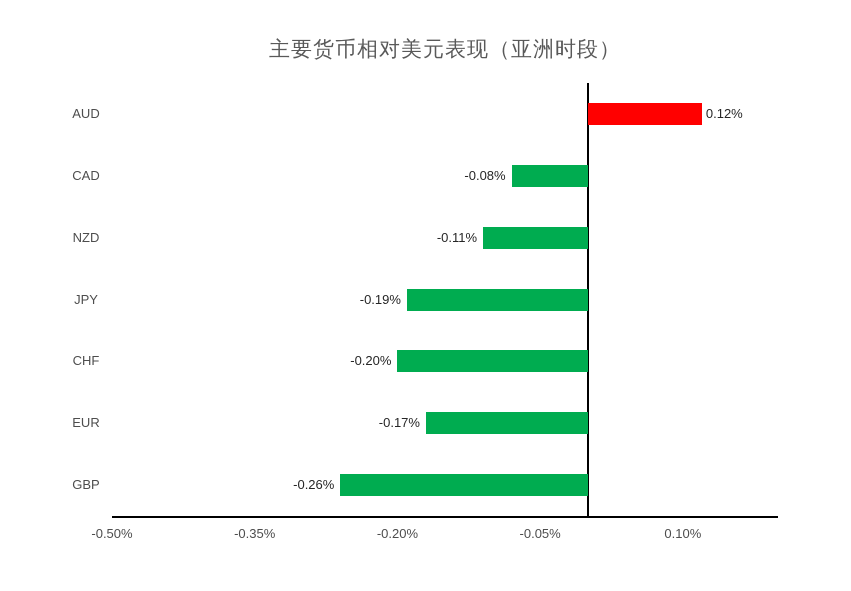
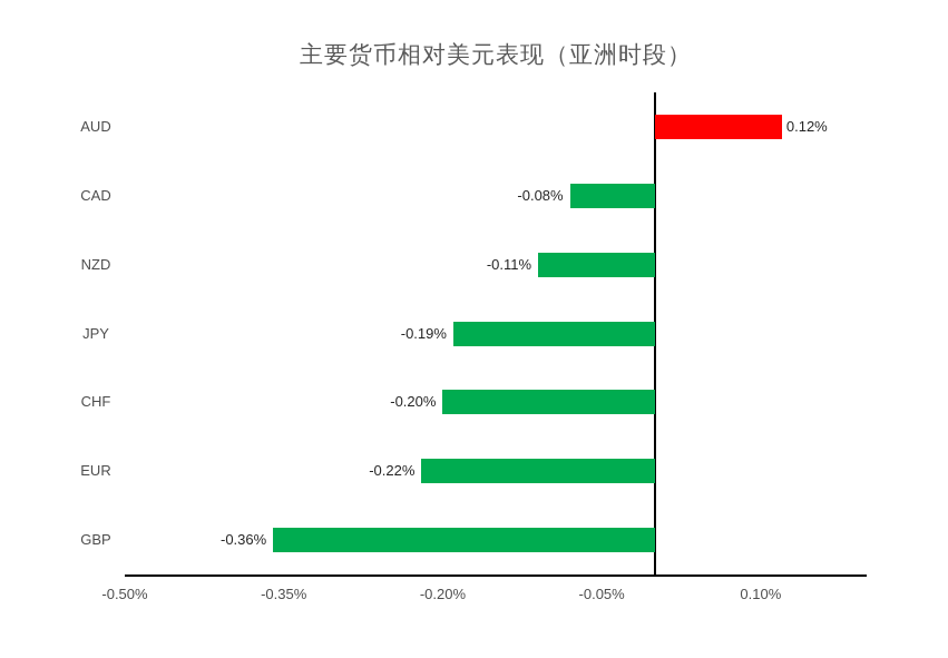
EUR: -0.17% -> -0.22%
GBP: -0.26% -> -0.36%
